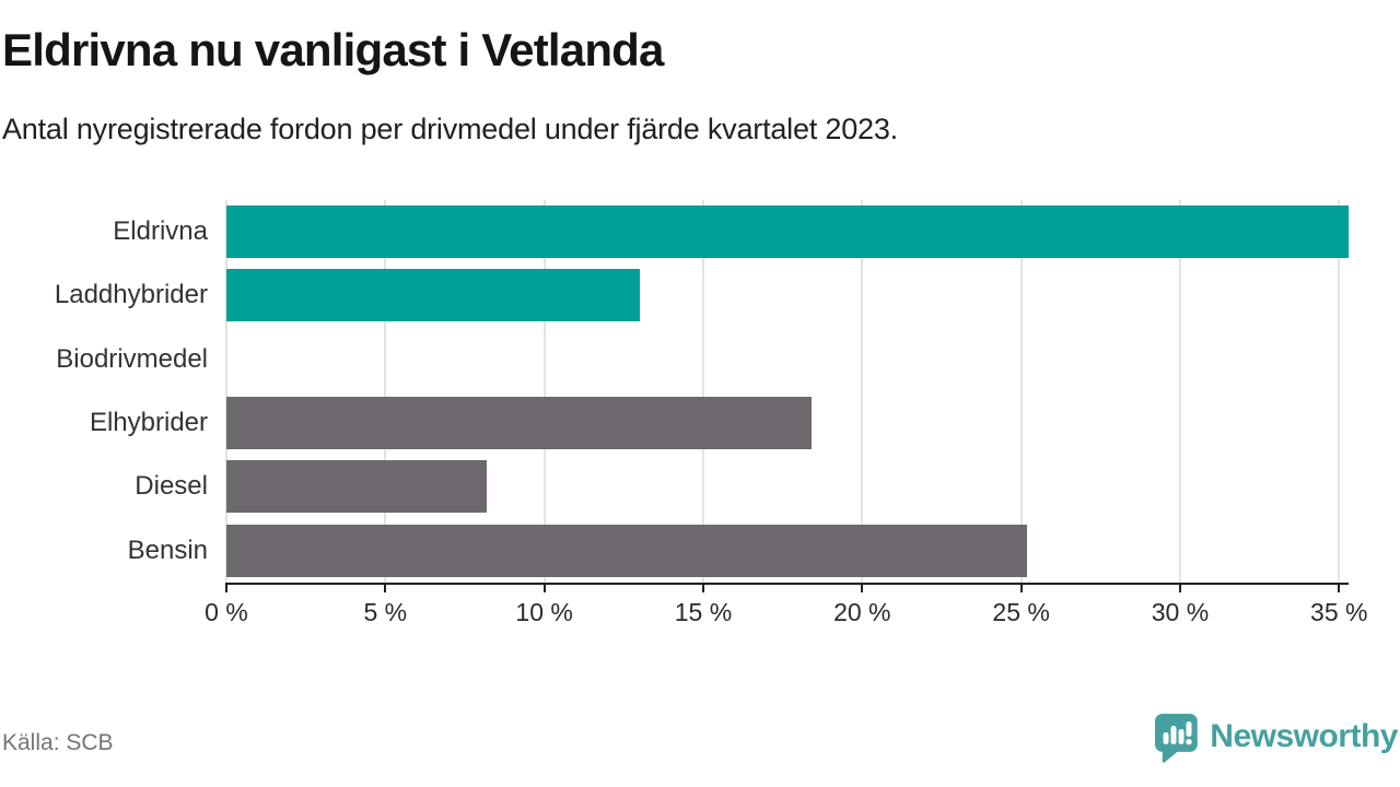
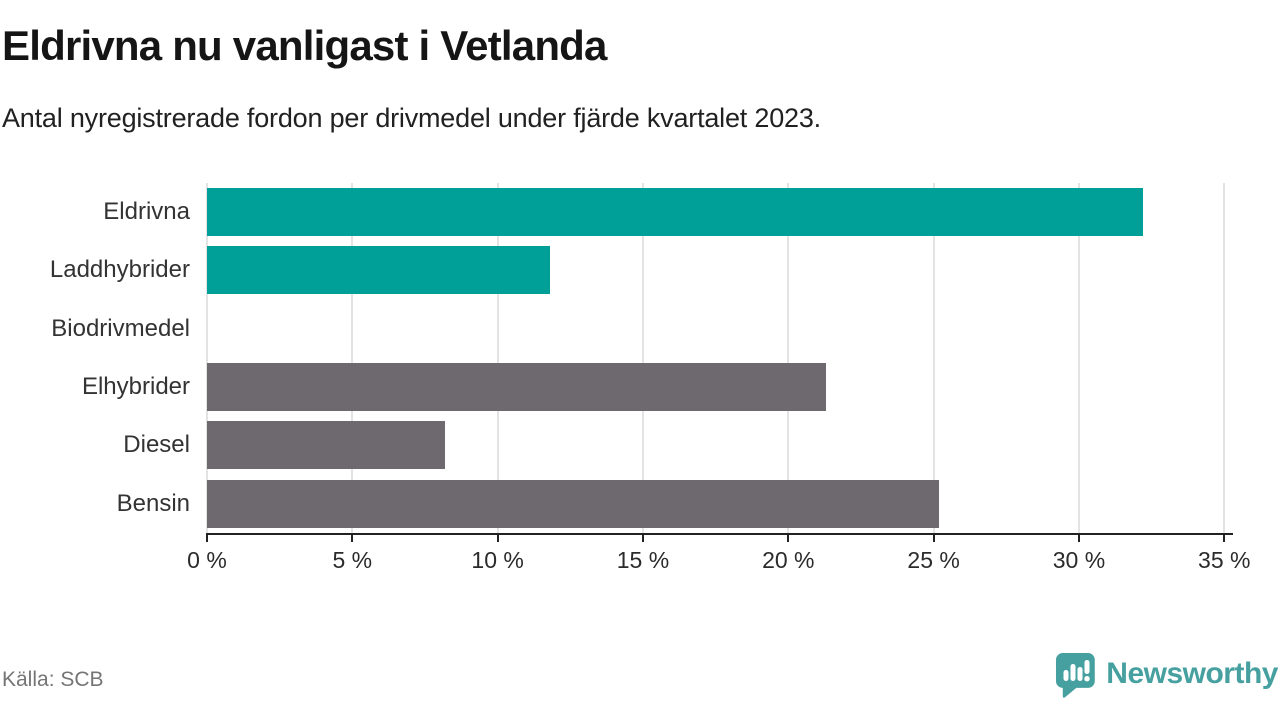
Eldrivna: 35.3% -> 32.2%
Laddhybrider: 13.0% -> 11.8%
Elhybrider: 18.4% -> 21.3%
